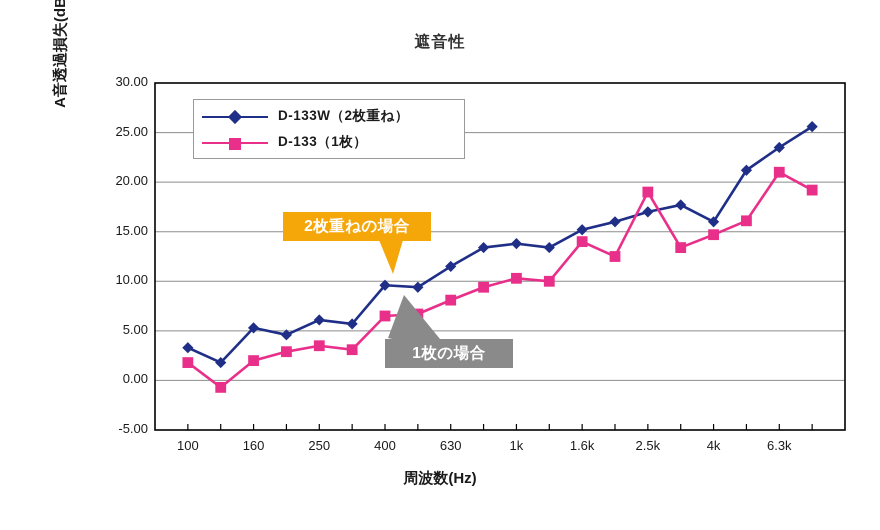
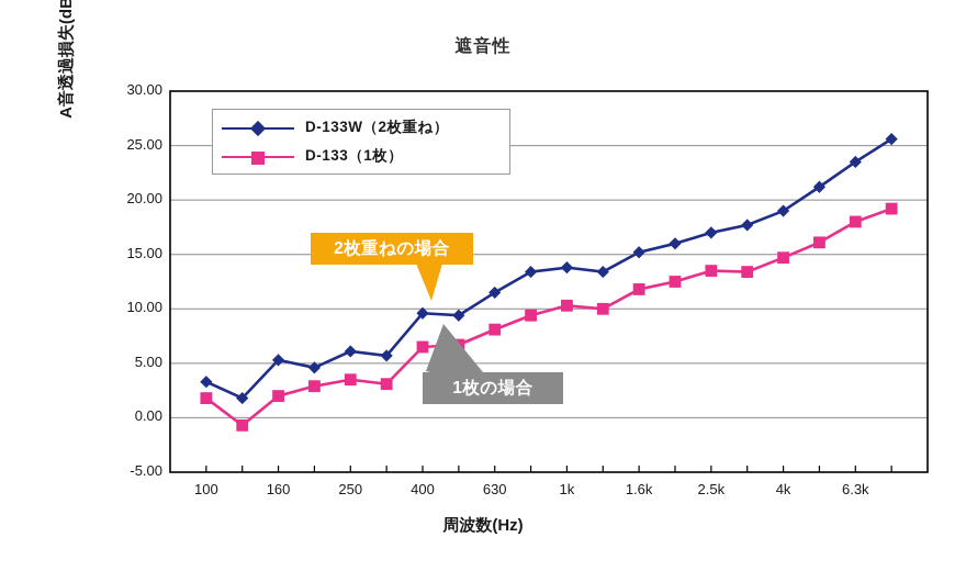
D-133（1枚）/1.6k: 14 -> 12
D-133（1枚）/2.5k: 19 -> 14
D-133W（2枚重ね）/4k: 16 -> 19
D-133（1枚）/6.3k: 21 -> 18
